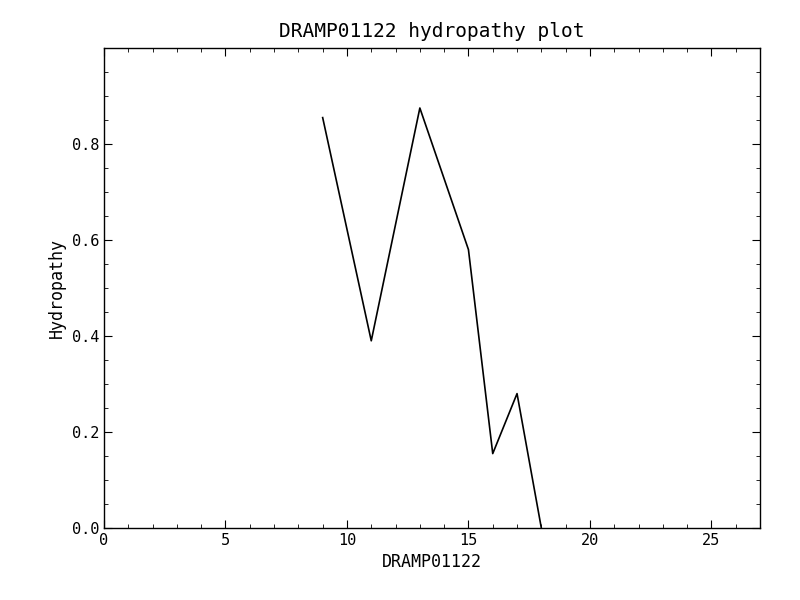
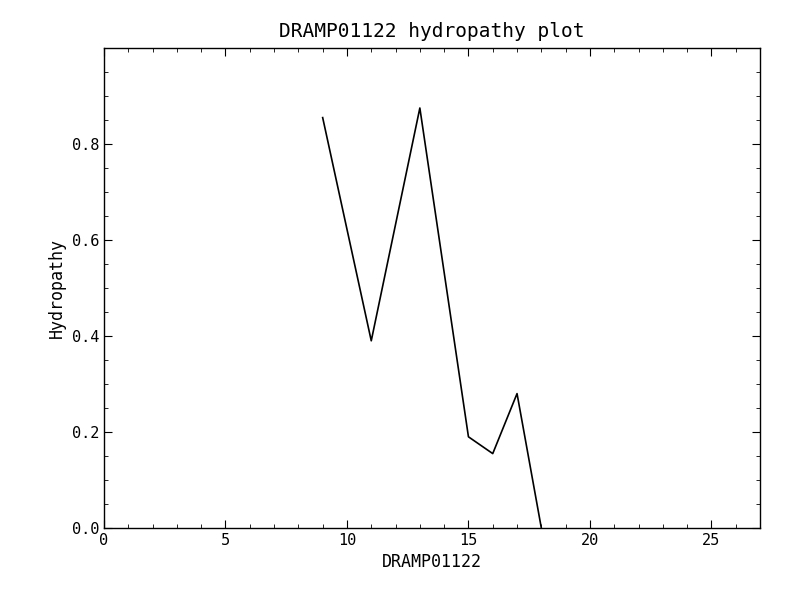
15: 0.580 -> 0.190
